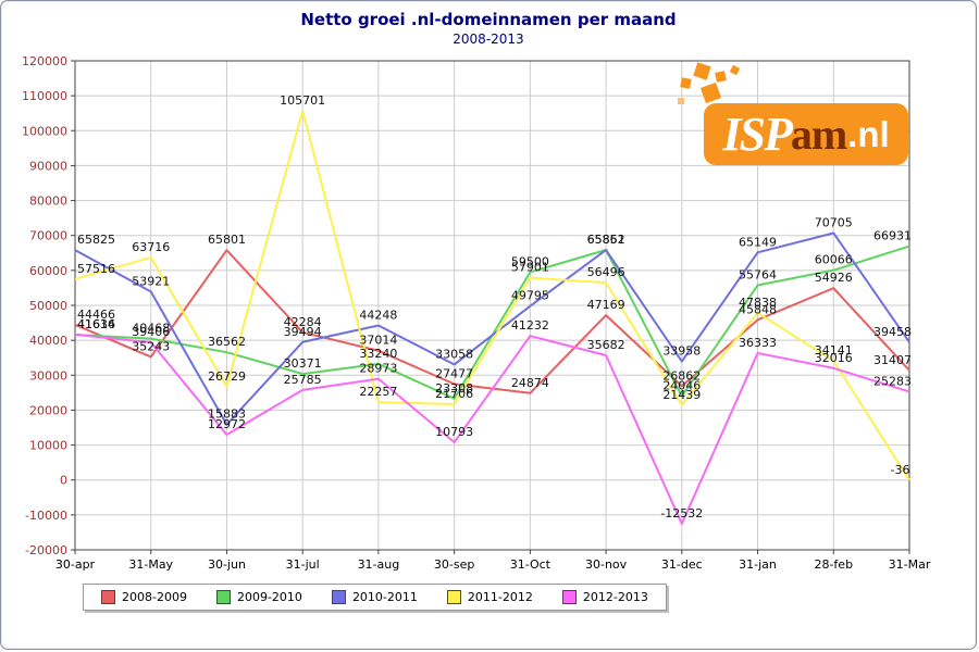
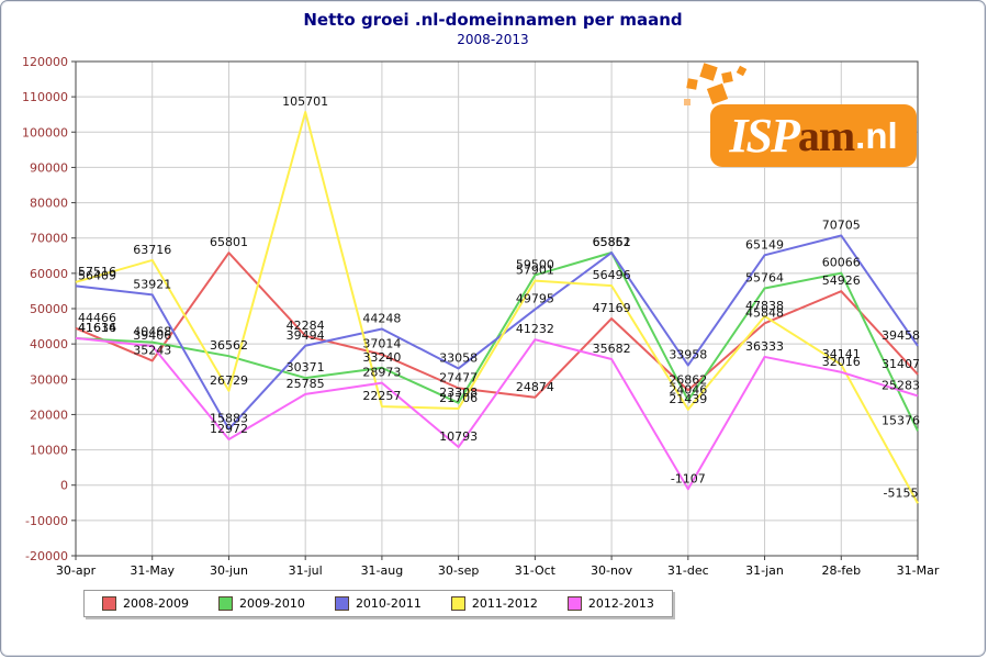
2010-2011/30-apr: 65825 -> 56409
2012-2013/31-dec: -12532 -> -1107
2009-2010/31-Mar: 66931 -> 15376
2011-2012/31-Mar: -36 -> -5155
